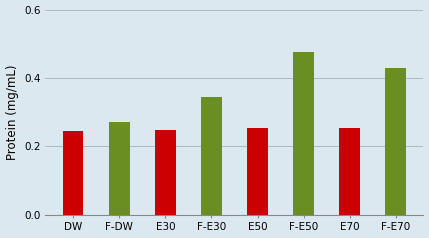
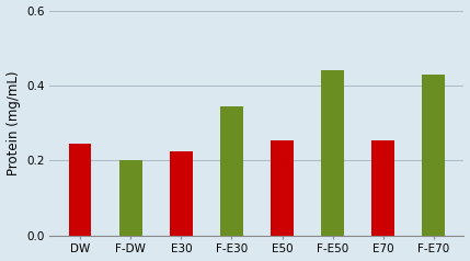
F-DW: 0.270 -> 0.200
E30: 0.248 -> 0.225
F-E50: 0.475 -> 0.440
